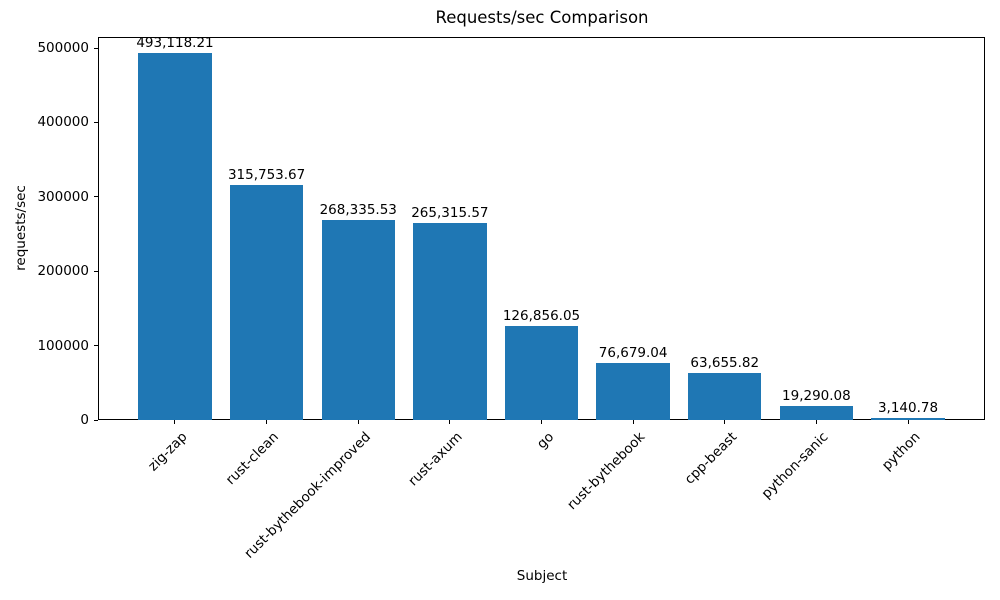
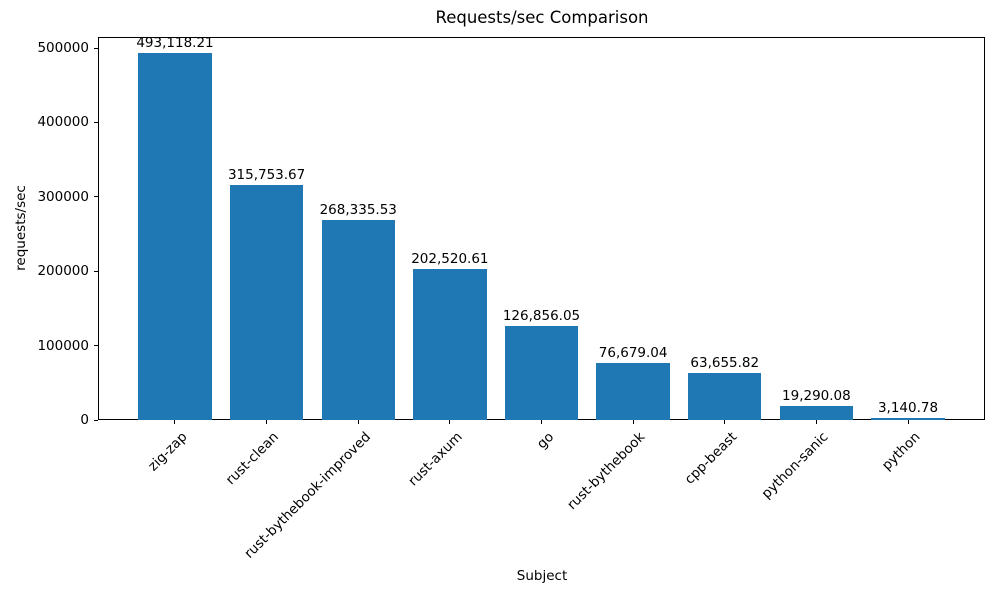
rust-axum: 265,315.57 -> 202,520.61
